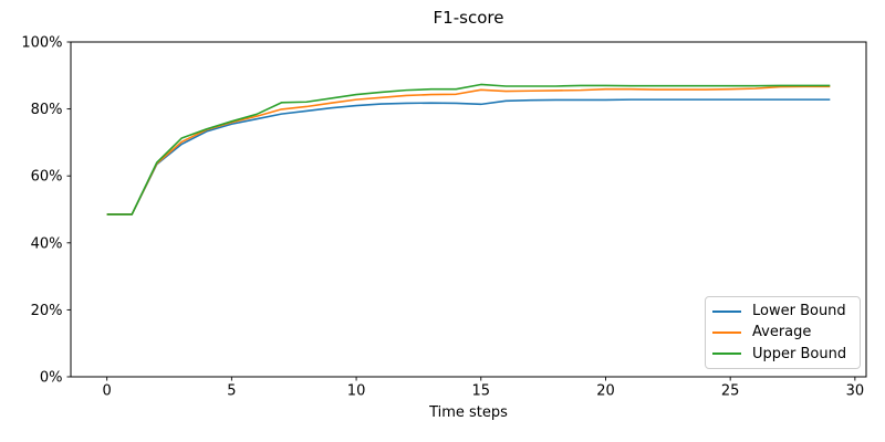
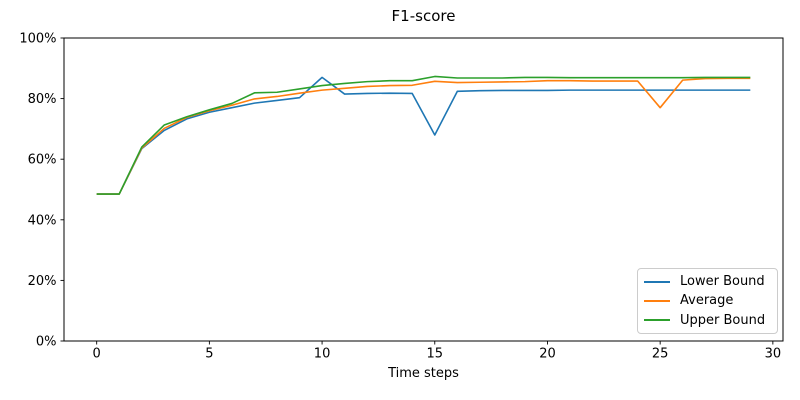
Lower Bound/10: 81% -> 87%
Lower Bound/15: 81% -> 68%
Average/25: 86% -> 77%
